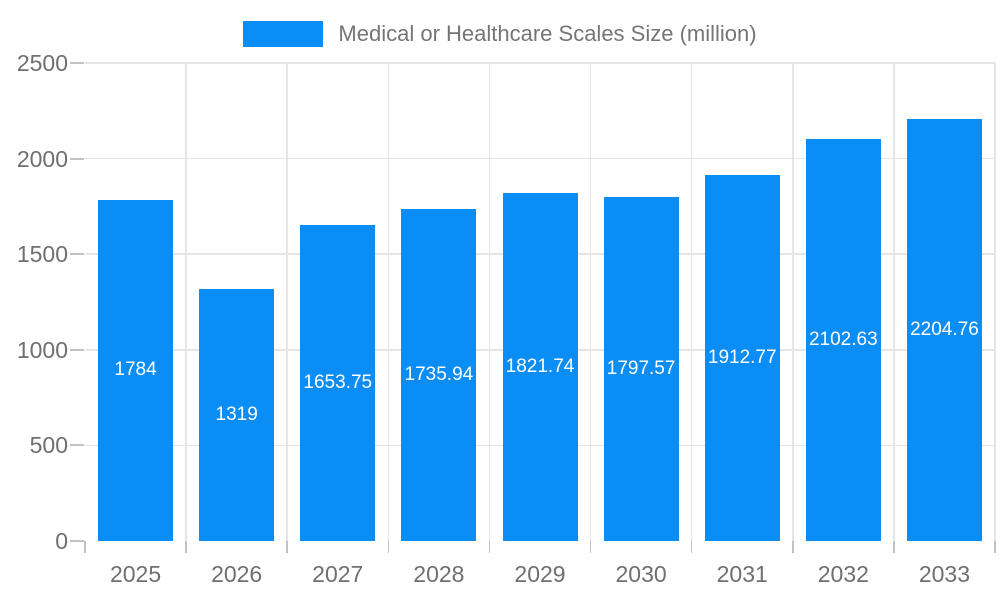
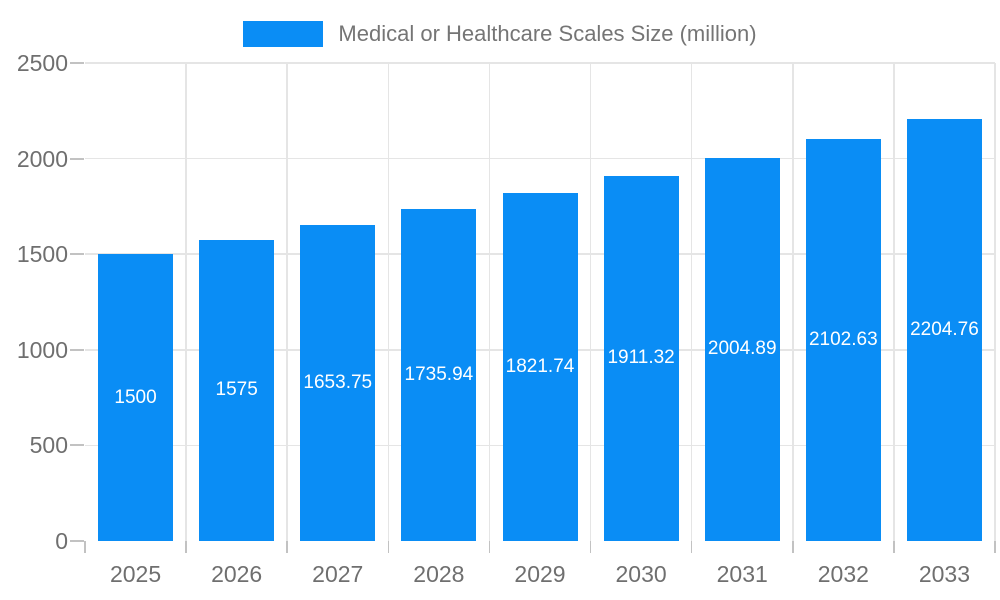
2025: 1784 -> 1500
2026: 1319 -> 1575
2030: 1797.57 -> 1911.32
2031: 1912.77 -> 2004.89
